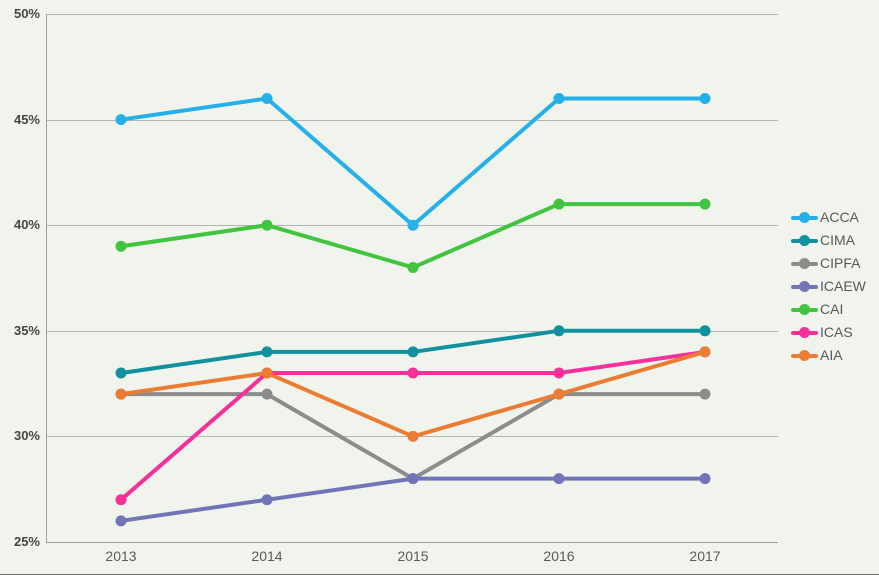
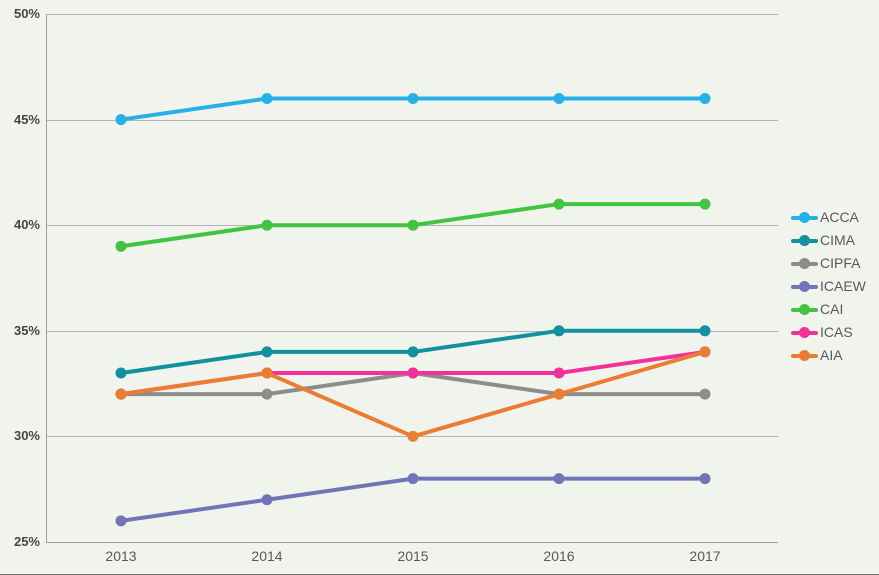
ICAS/2013: 27% -> 32%
ACCA/2015: 40% -> 46%
CIPFA/2015: 28% -> 33%
CAI/2015: 38% -> 40%
